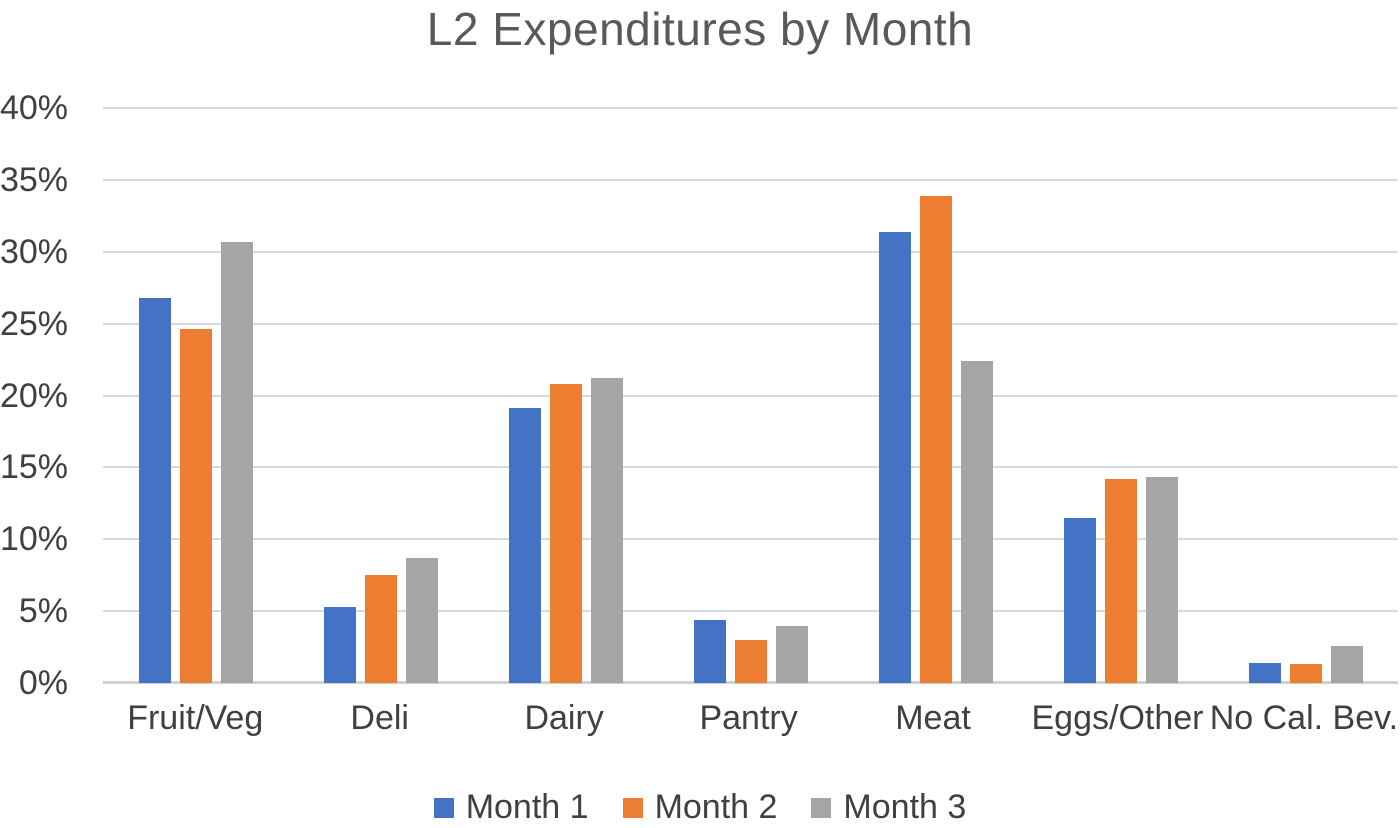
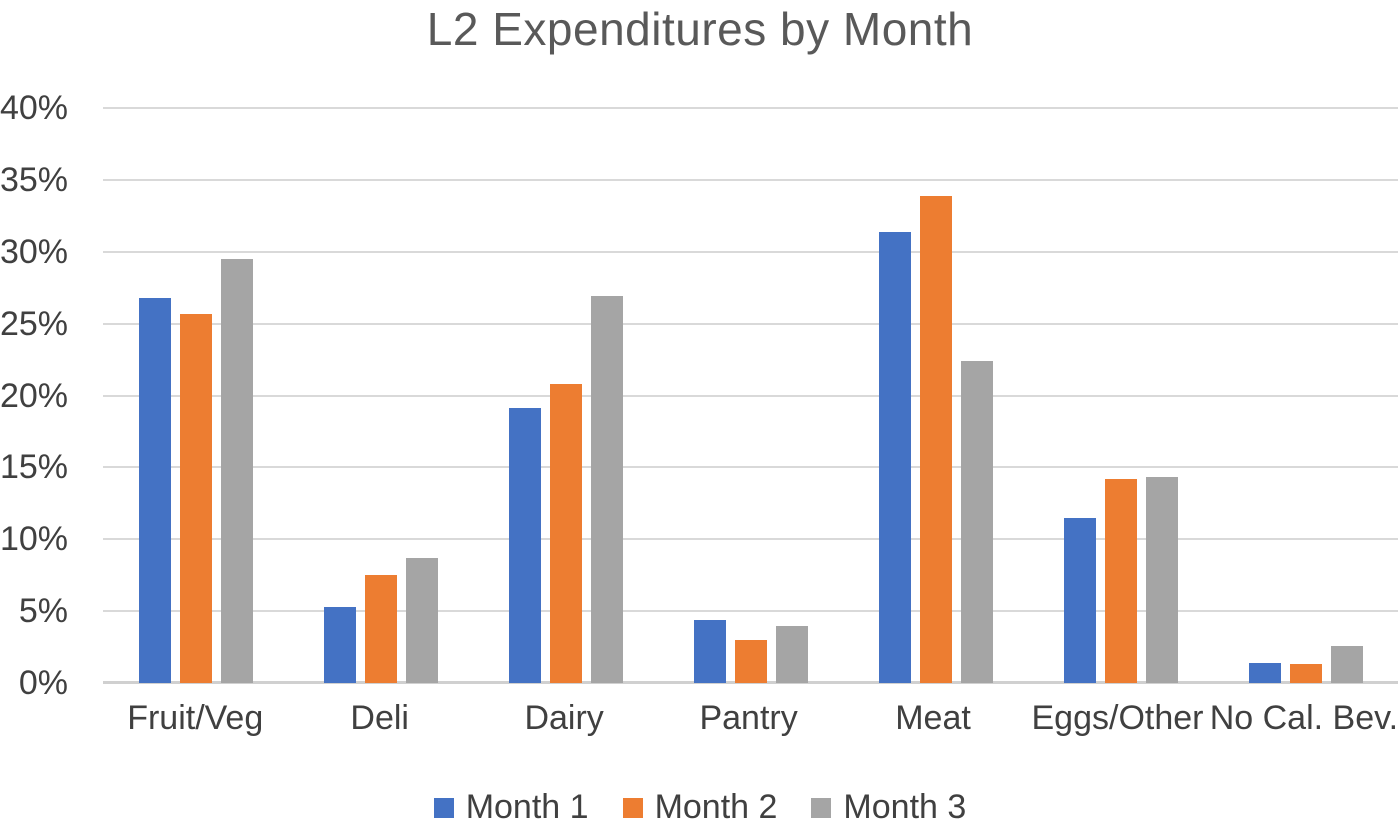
Month 2/Fruit/Veg: 24.6% -> 25.7%
Month 3/Fruit/Veg: 30.7% -> 29.5%
Month 3/Dairy: 21.2% -> 26.9%
